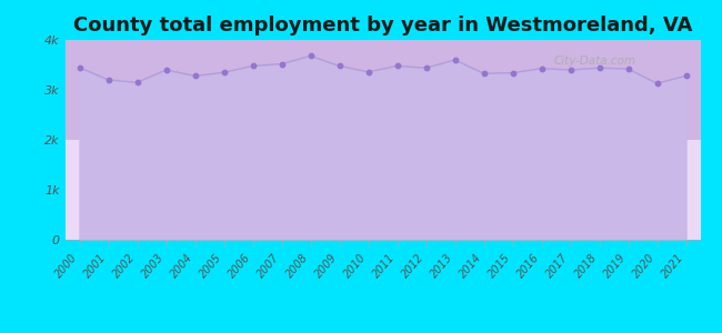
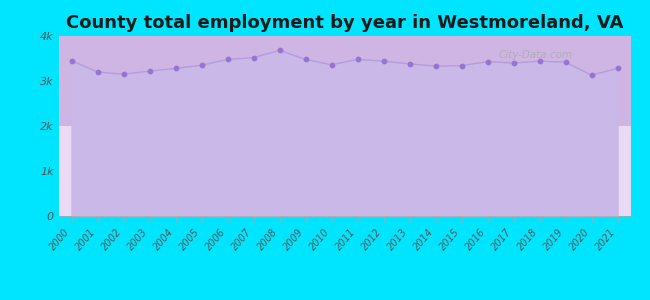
2003: 3.40k -> 3.22k
2013: 3.60k -> 3.38k
